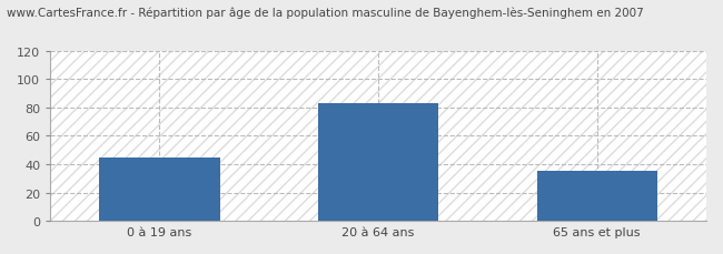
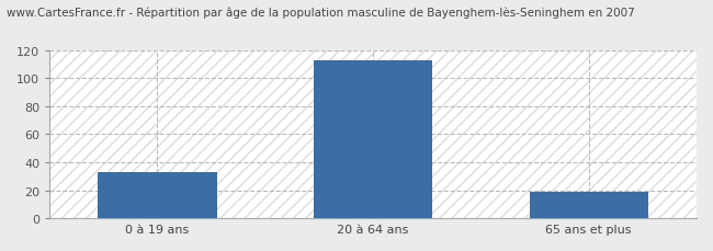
0 à 19 ans: 45 -> 33
20 à 64 ans: 83 -> 113
65 ans et plus: 35 -> 19
